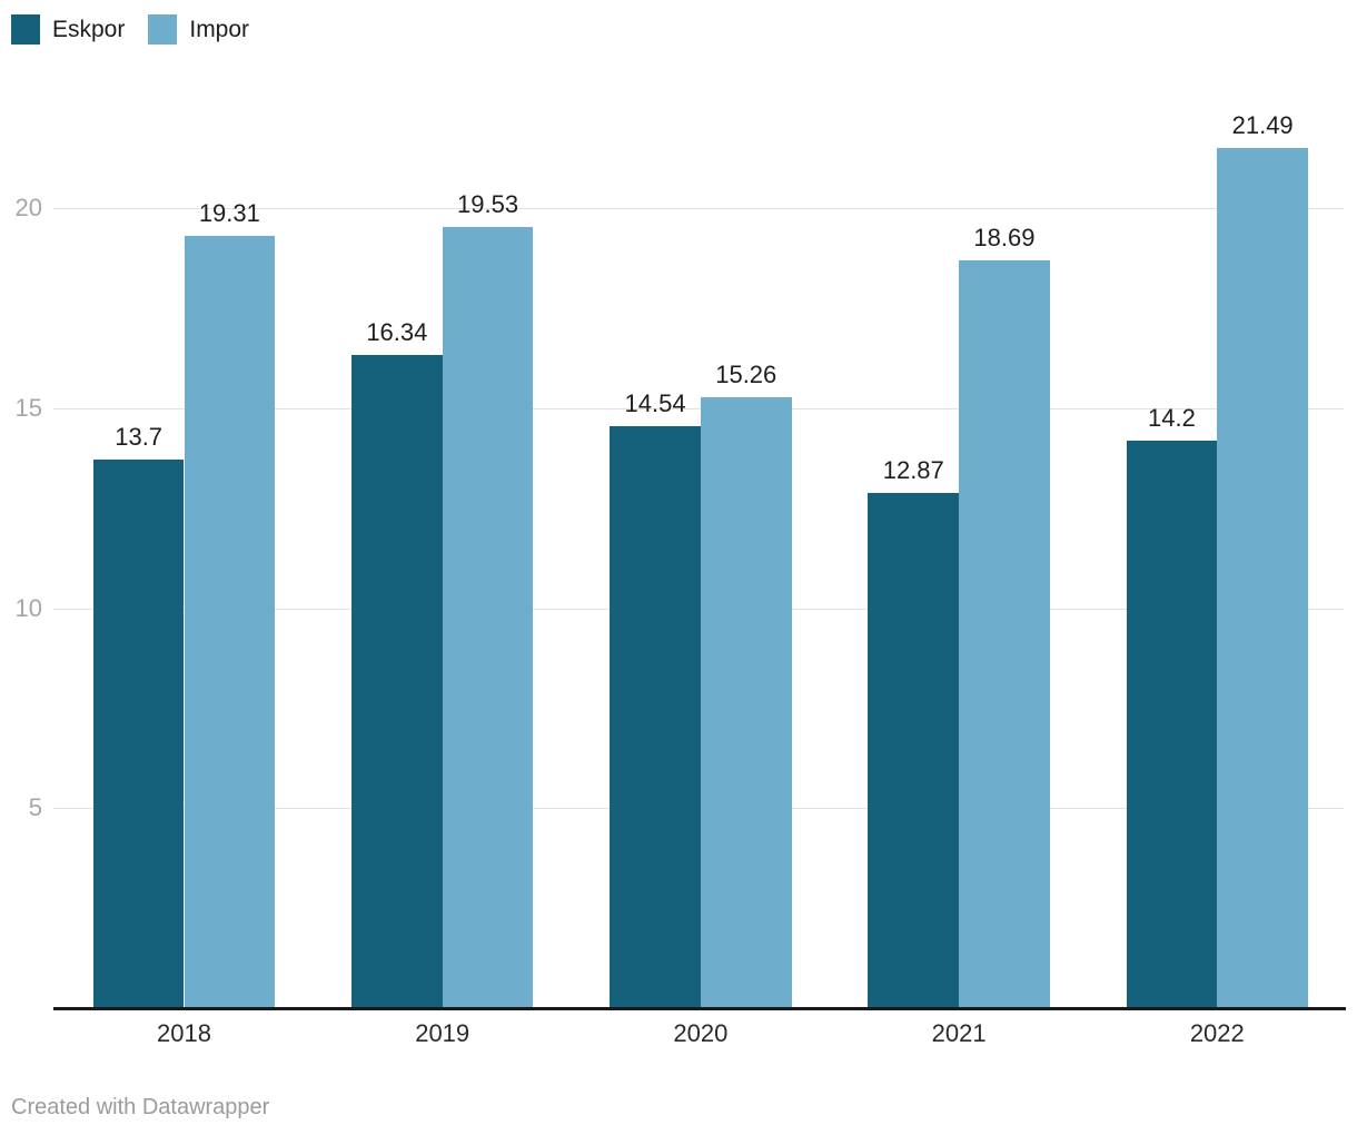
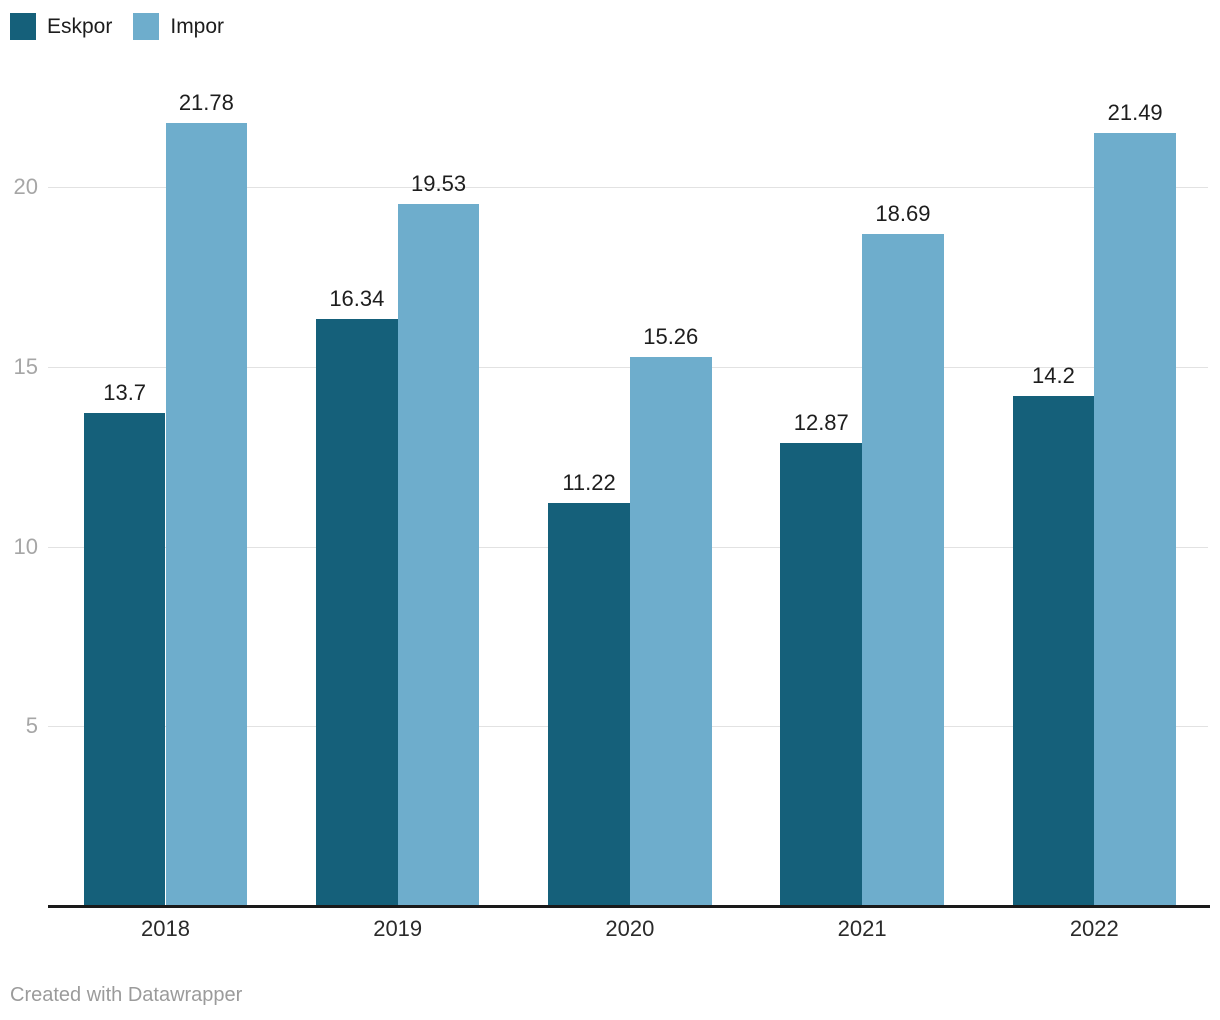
Impor/2018: 19.31 -> 21.78
Eskpor/2020: 14.54 -> 11.22
